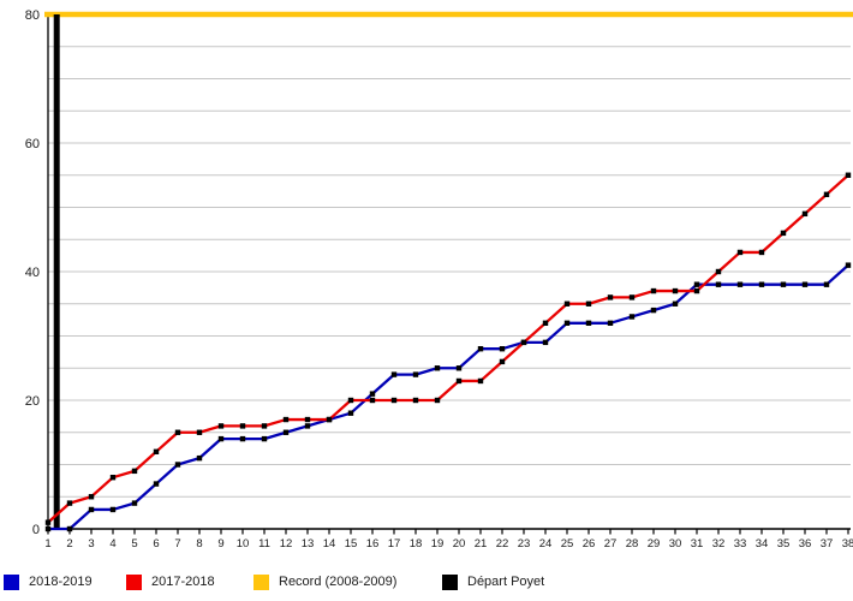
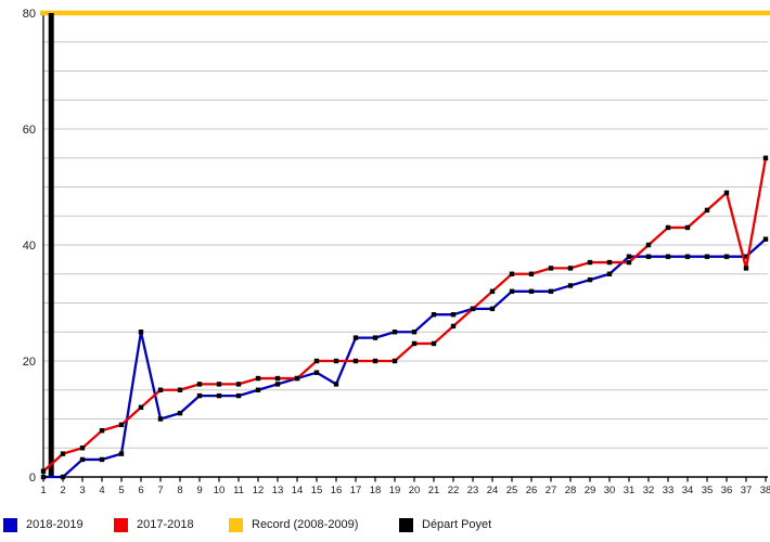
2018-2019/6: 7 -> 25
2018-2019/16: 21 -> 16
2017-2018/37: 52 -> 36
